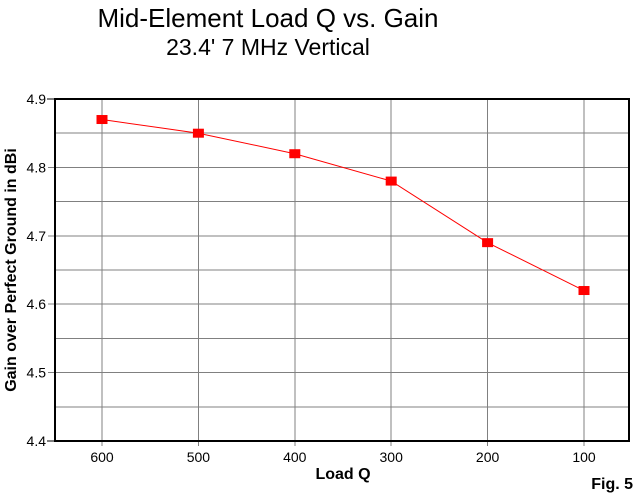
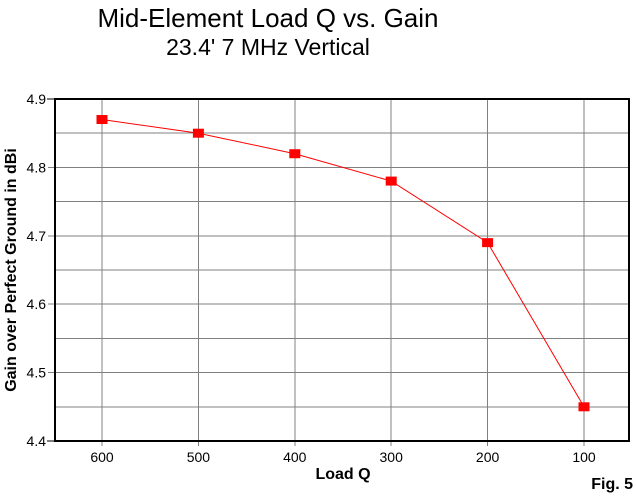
100: 4.62 -> 4.45
